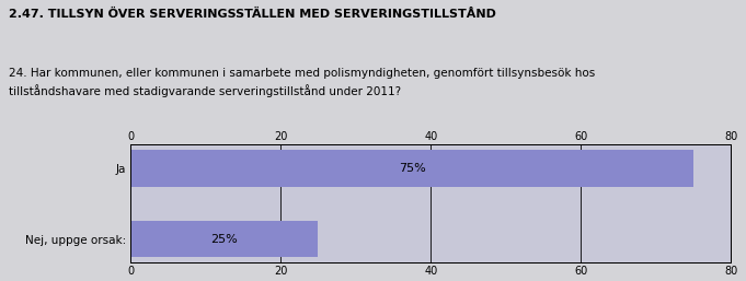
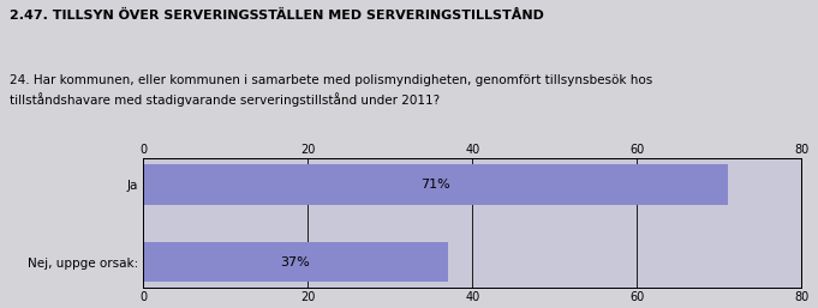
Ja: 75% -> 71%
Nej, uppge orsak:: 25% -> 37%
